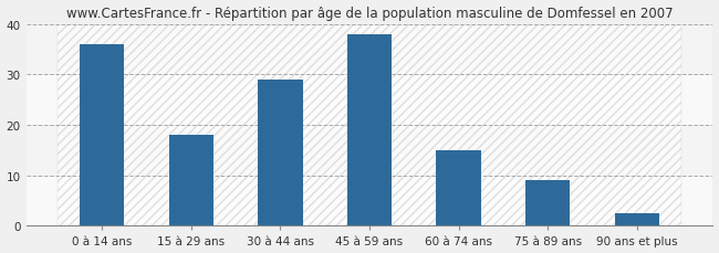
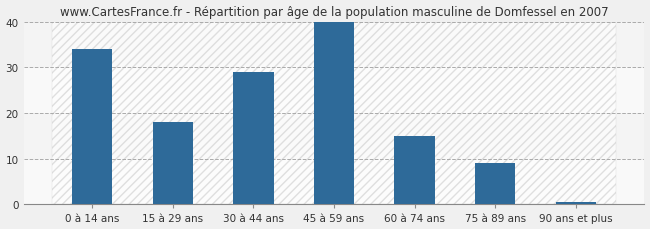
0 à 14 ans: 36.0 -> 34.0
45 à 59 ans: 38.0 -> 40.0
90 ans et plus: 2.5 -> 0.5
